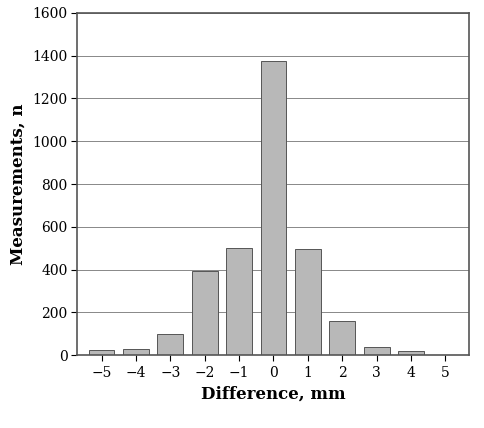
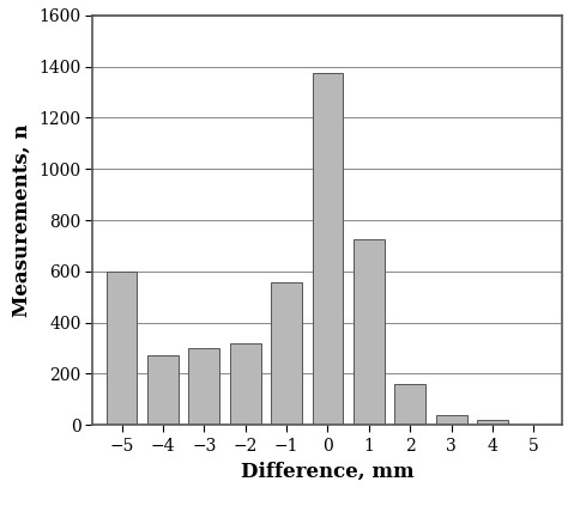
−5: 25 -> 600
−4: 30 -> 270
−3: 100 -> 300
−2: 395 -> 320
−1: 500 -> 555
1: 495 -> 725
